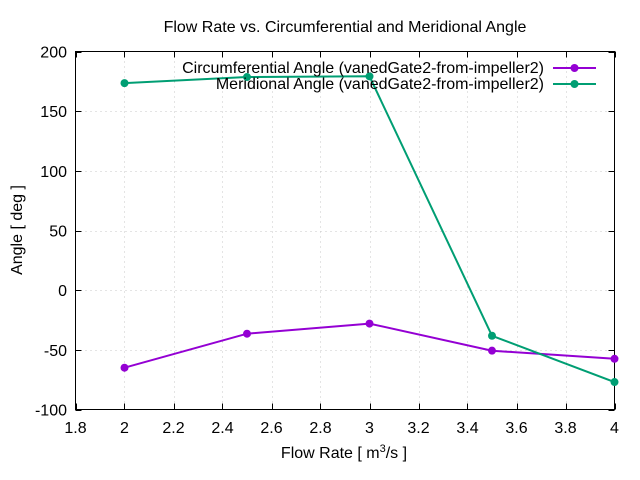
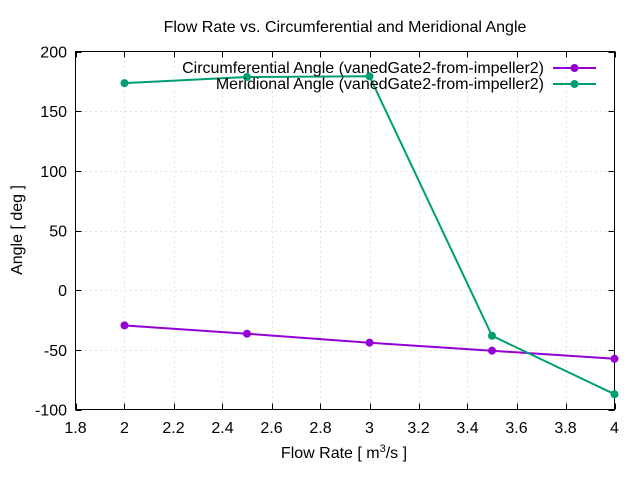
Circumferential Angle (vanedGate2-from-impeller2)/2: -65 -> -30
Circumferential Angle (vanedGate2-from-impeller2)/3: -28 -> -44
Meridional Angle (vanedGate2-from-impeller2)/4: -77 -> -87
